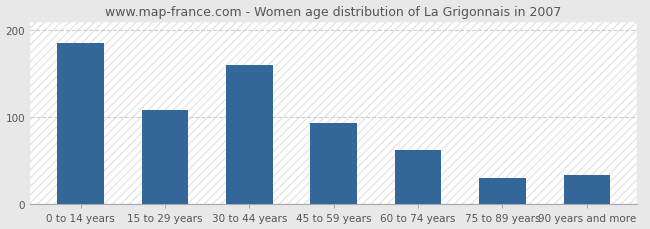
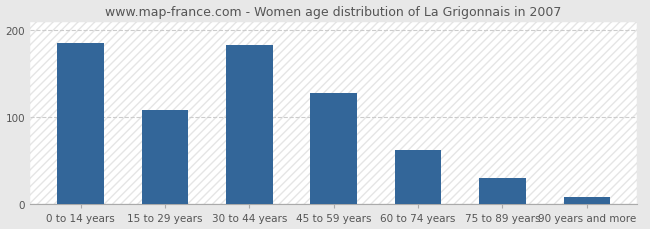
30 to 44 years: 160 -> 183
45 to 59 years: 94 -> 128
90 years and more: 34 -> 8
